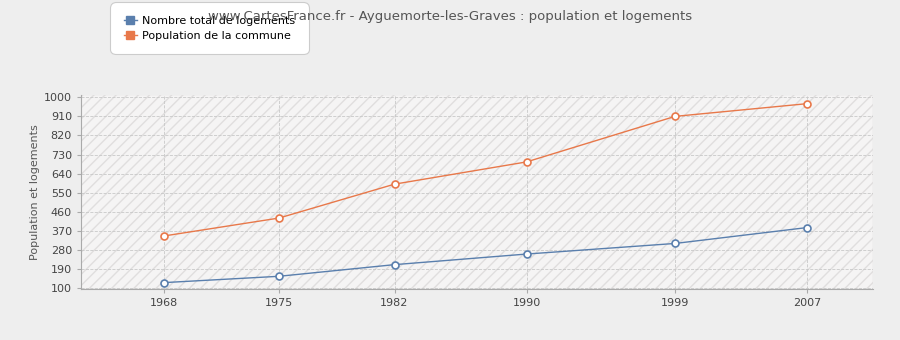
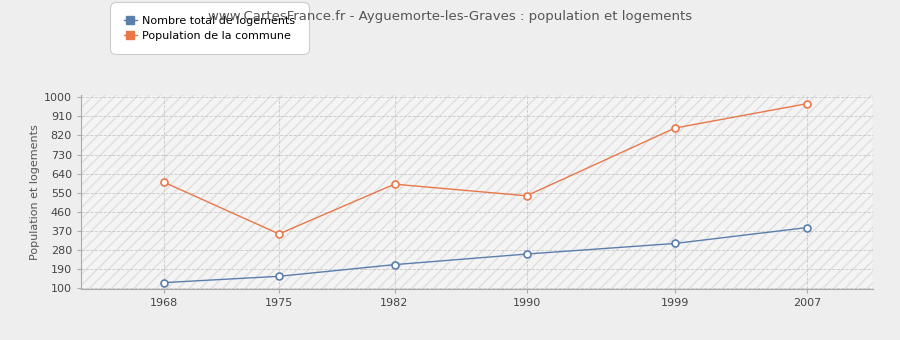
Population de la commune/1968: 345 -> 600
Population de la commune/1975: 430 -> 355
Population de la commune/1990: 695 -> 535
Population de la commune/1999: 910 -> 855
